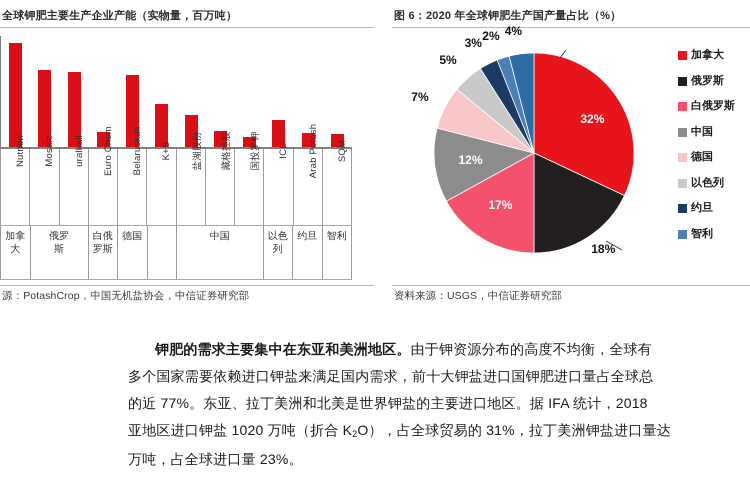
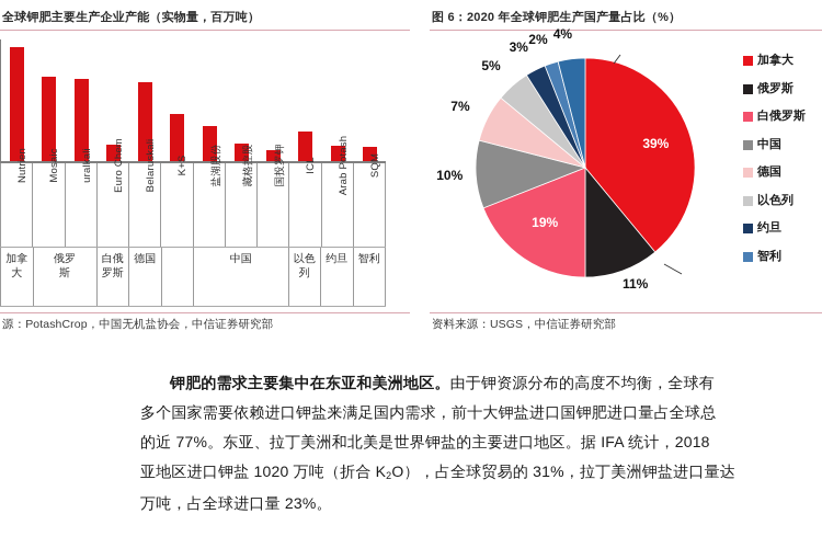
图 6：2020 年全球钾肥生产国产量占比（%）/加拿大: 32% -> 39%
图 6：2020 年全球钾肥生产国产量占比（%）/俄罗斯: 18% -> 11%
图 6：2020 年全球钾肥生产国产量占比（%）/白俄罗斯: 17% -> 19%
图 6：2020 年全球钾肥生产国产量占比（%）/中国: 12% -> 10%
